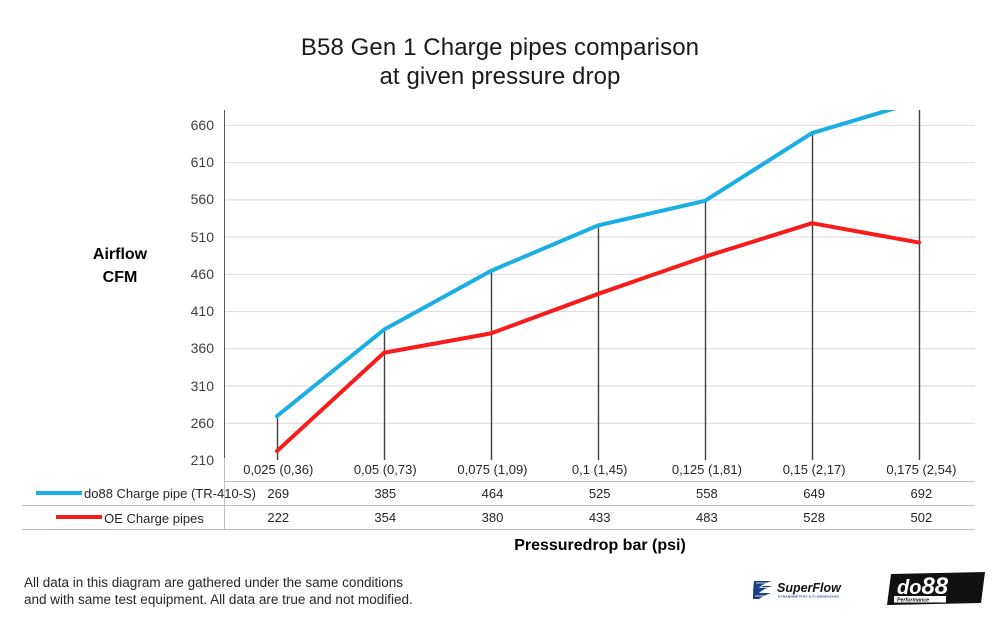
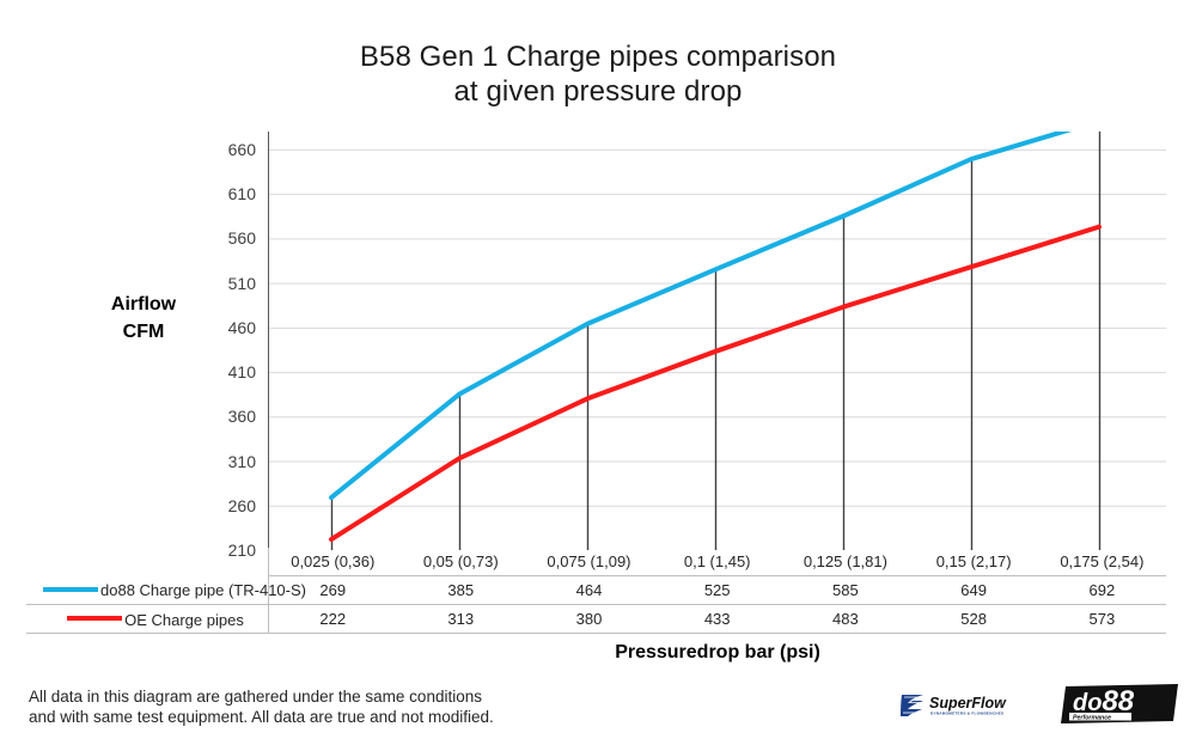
OE Charge pipes/0,05 (0,73): 354 -> 313
do88 Charge pipe (TR-410-S)/0,125 (1,81): 558 -> 585
OE Charge pipes/0,175 (2,54): 502 -> 573
